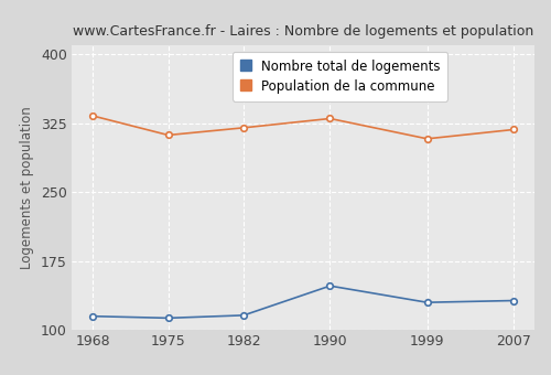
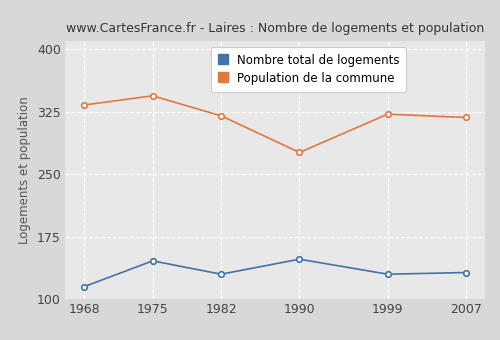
Nombre total de logements/1975: 113 -> 146
Population de la commune/1975: 312 -> 344
Nombre total de logements/1982: 116 -> 130
Population de la commune/1990: 330 -> 276
Population de la commune/1999: 308 -> 322
